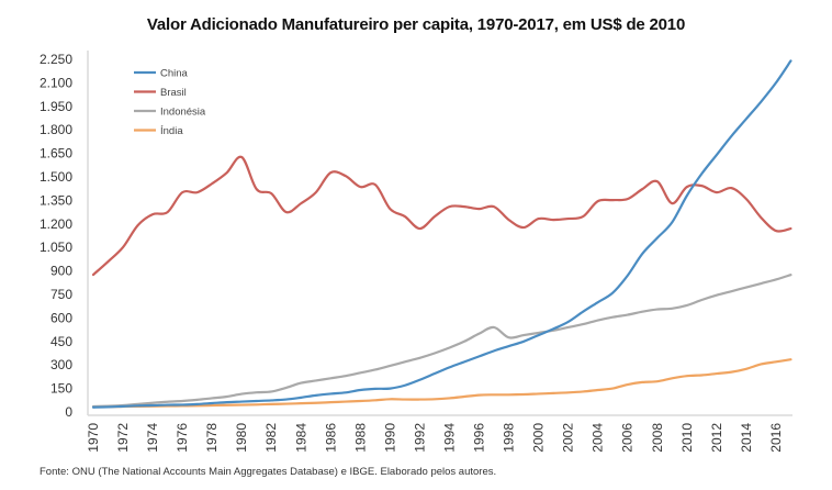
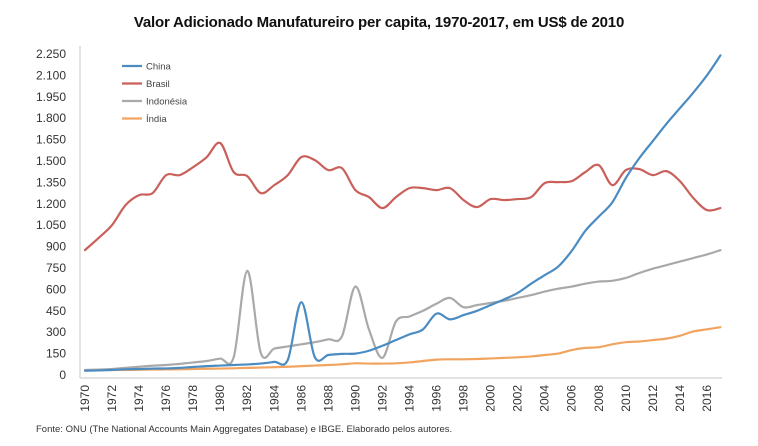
Indonésia/1982: 130 -> 730
China/1986: 120 -> 510
Indonésia/1990: 300 -> 620
Indonésia/1992: 340 -> 120
China/1996: 360 -> 430
